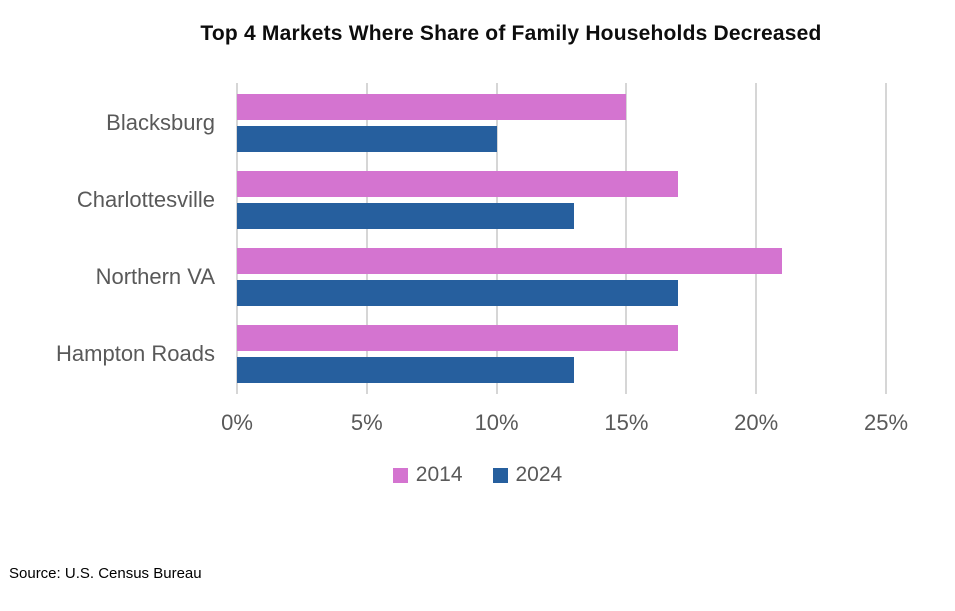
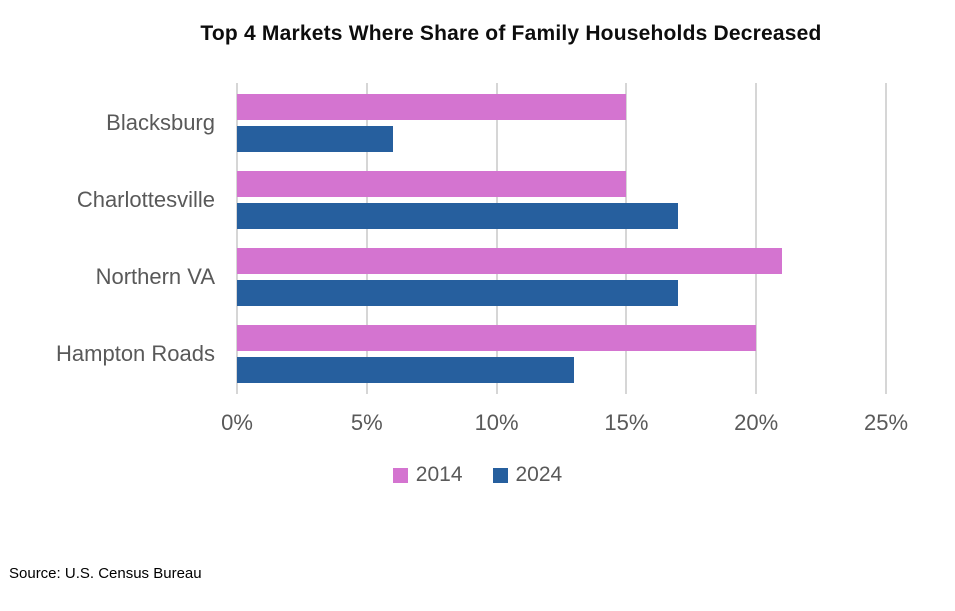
2024/Blacksburg: 10% -> 6%
2014/Charlottesville: 17% -> 15%
2024/Charlottesville: 13% -> 17%
2014/Hampton Roads: 17% -> 20%
